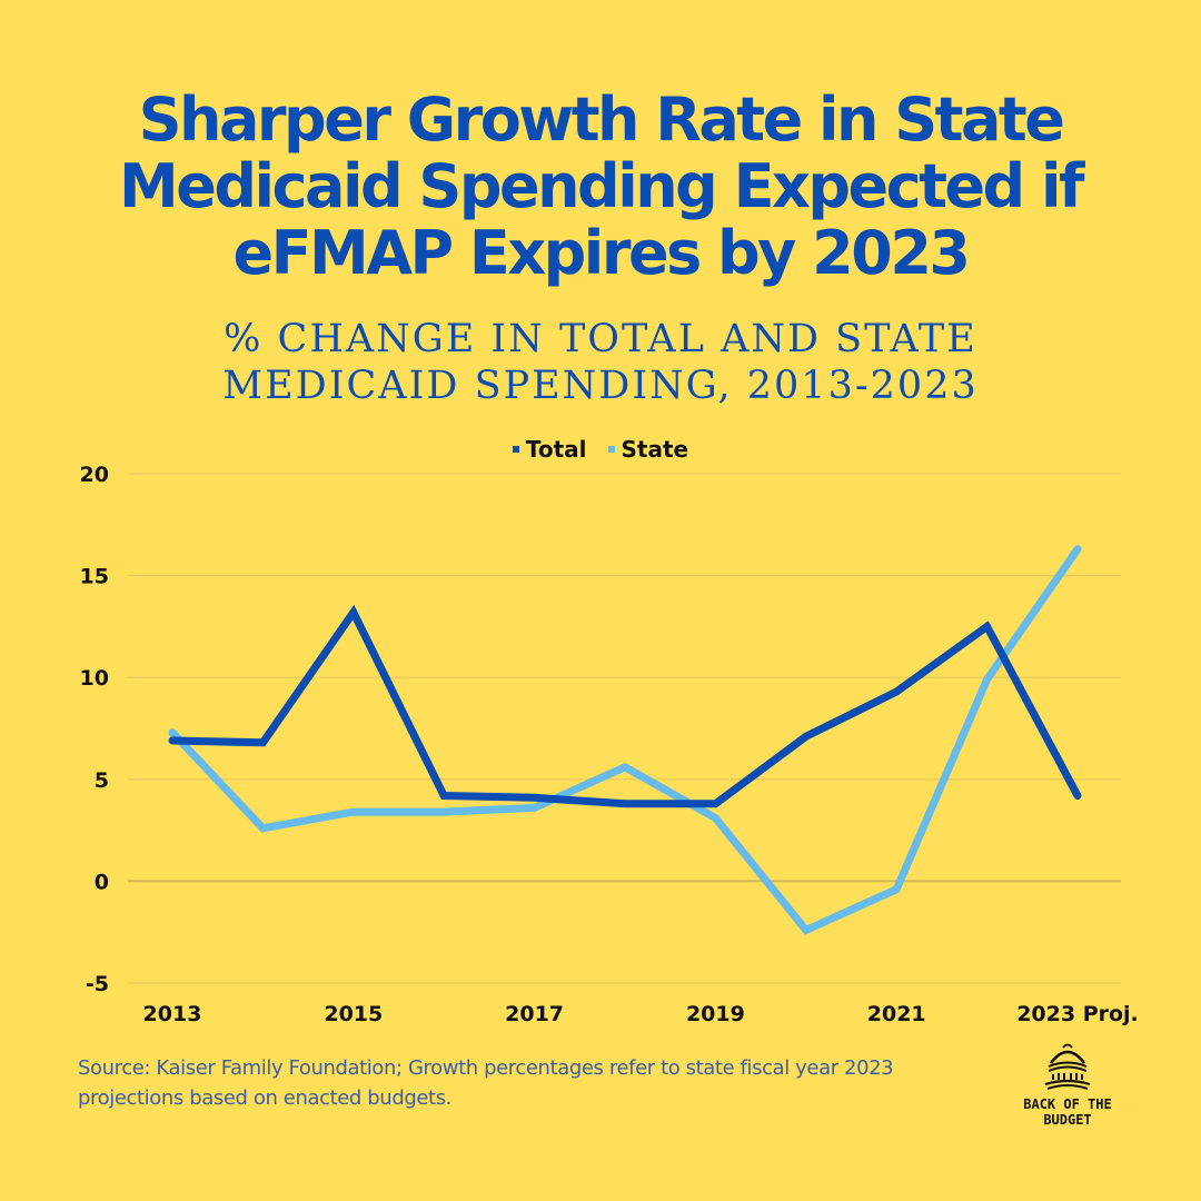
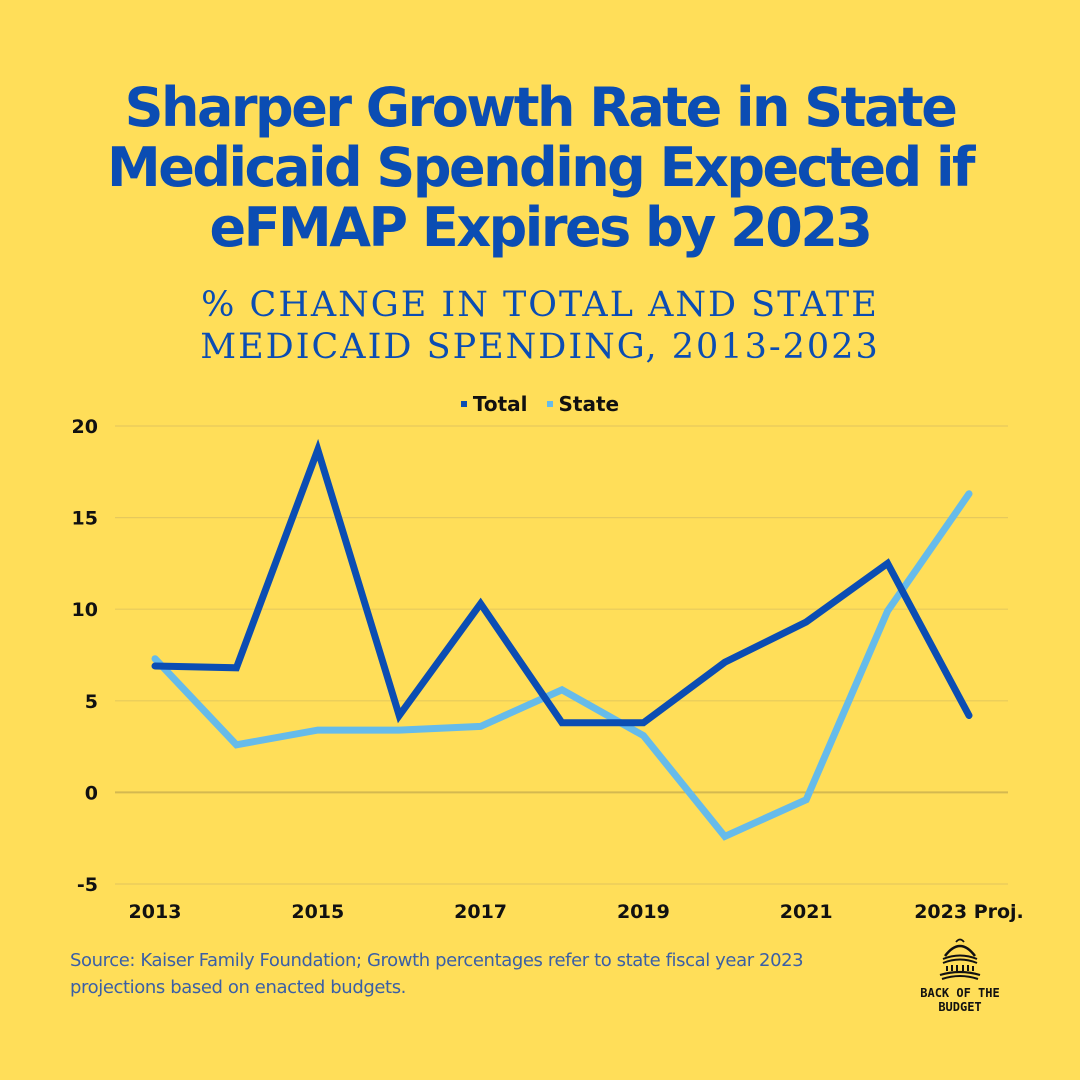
Total/2015: 13.2 -> 18.7
Total/2017: 4.1 -> 10.3
